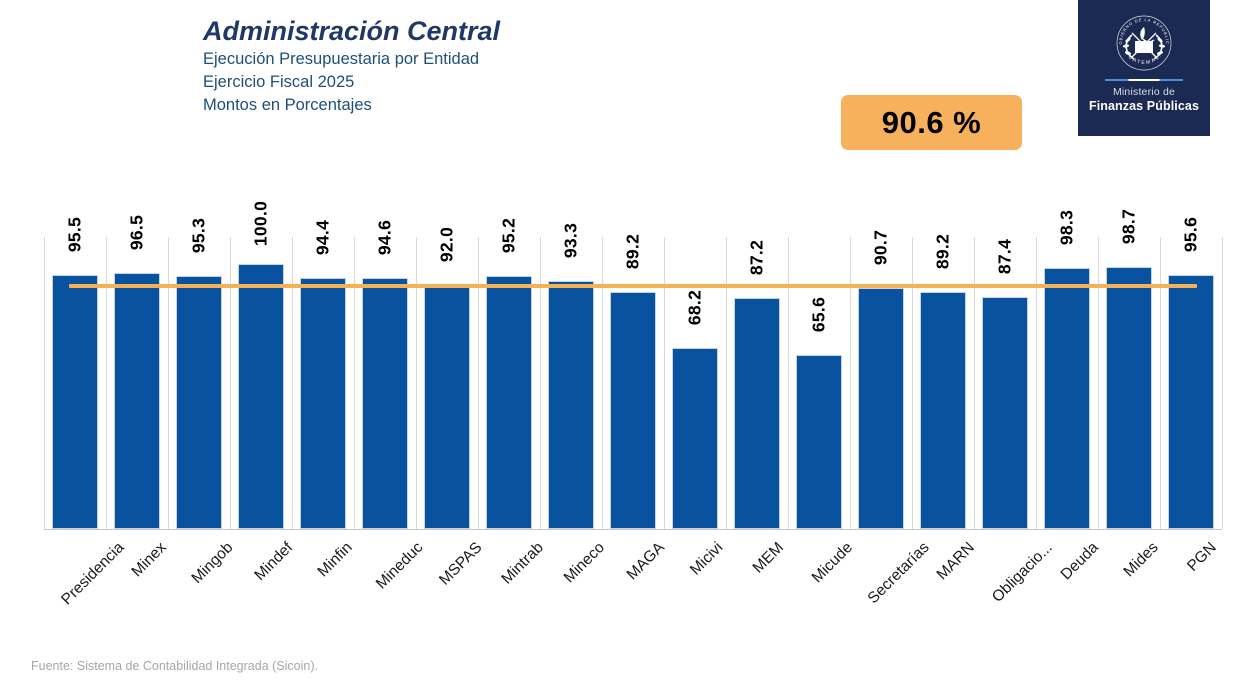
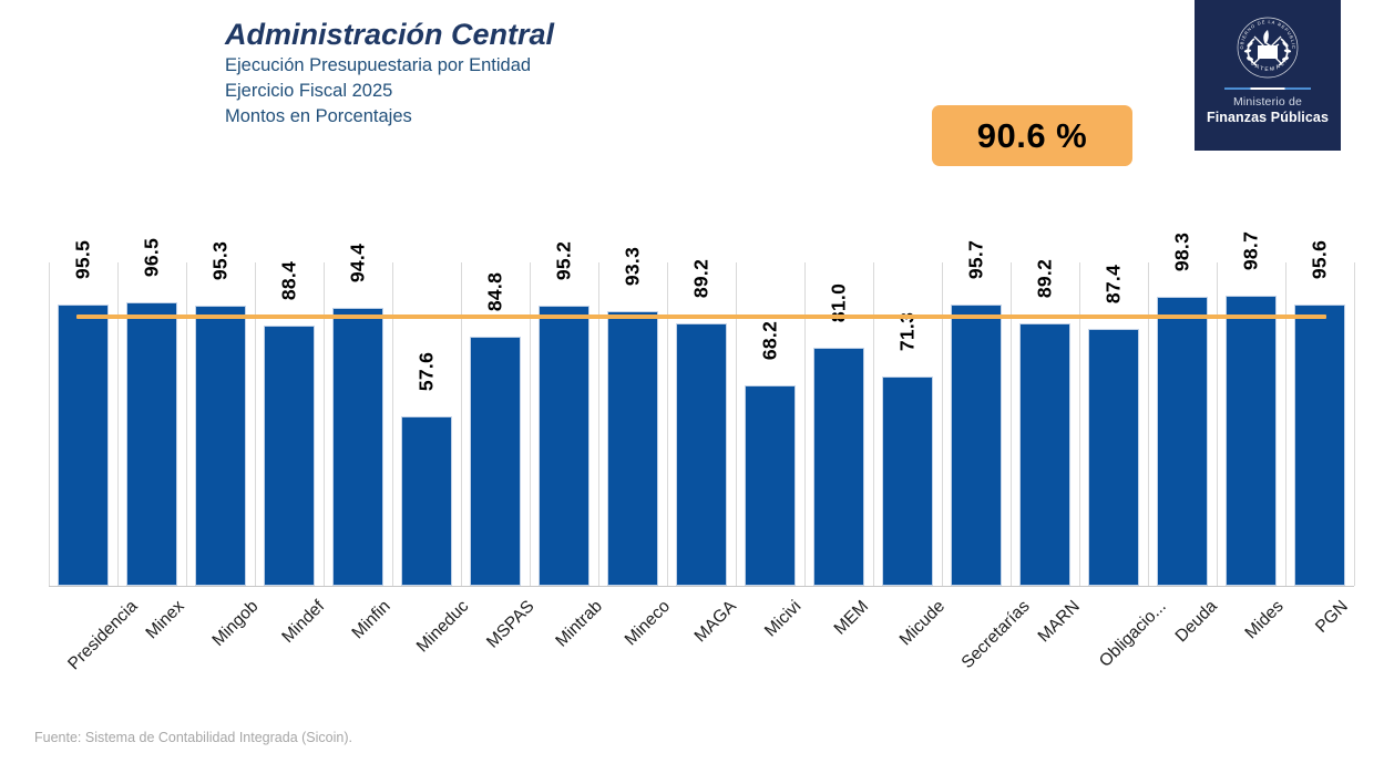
Mindef: 100.0 -> 88.4
Mineduc: 94.6 -> 57.6
MSPAS: 92.0 -> 84.8
MEM: 87.2 -> 81.0
Micude: 65.6 -> 71.3
Secretarías: 90.7 -> 95.7
